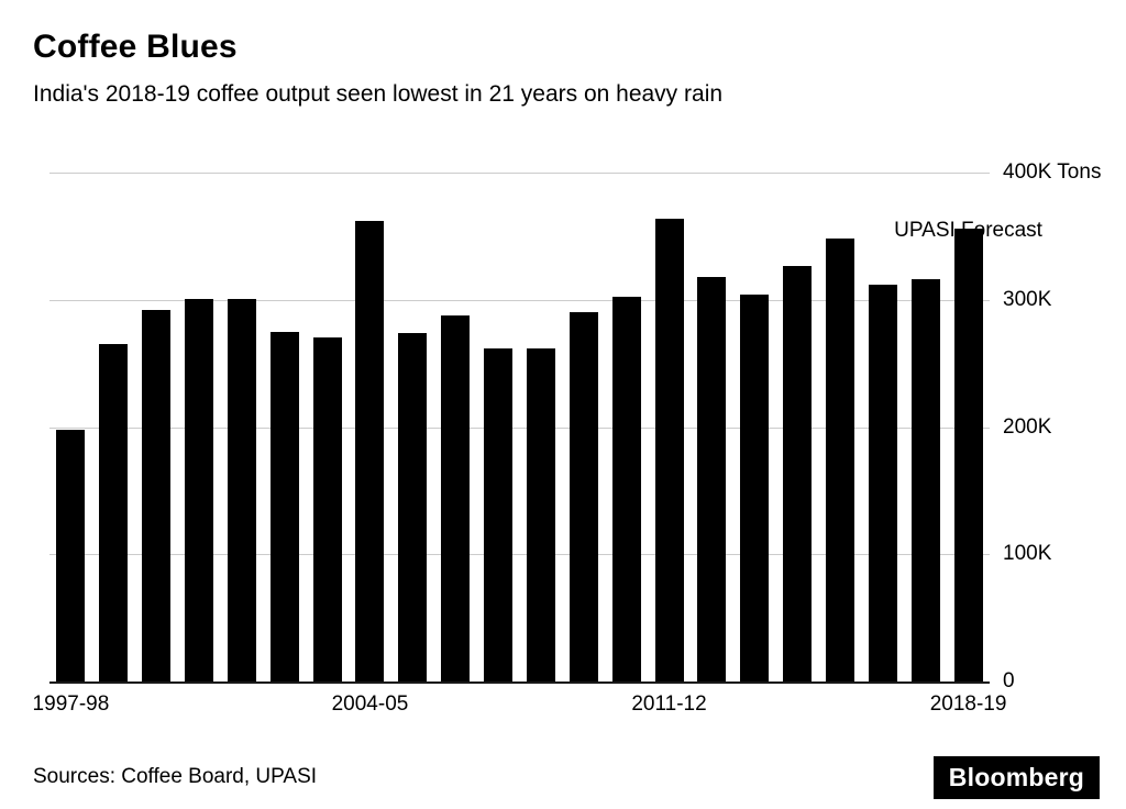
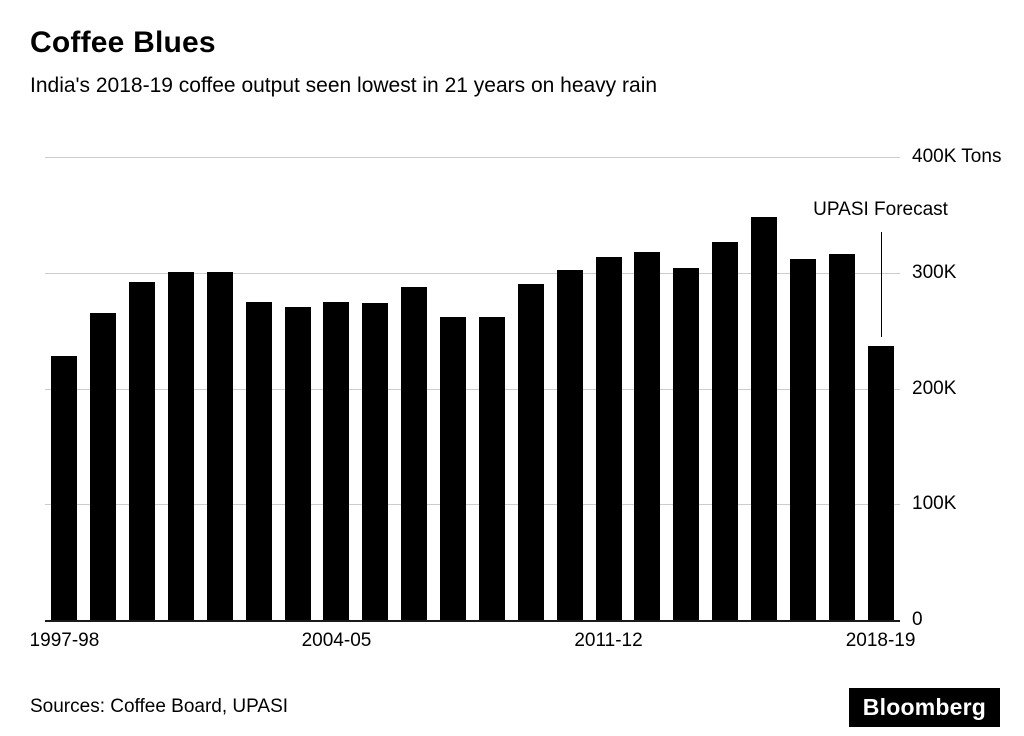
1997-98: 198K -> 228K
2004-05: 362K -> 275K
2011-12: 364K -> 314K
2018-19: 356K -> 237K
